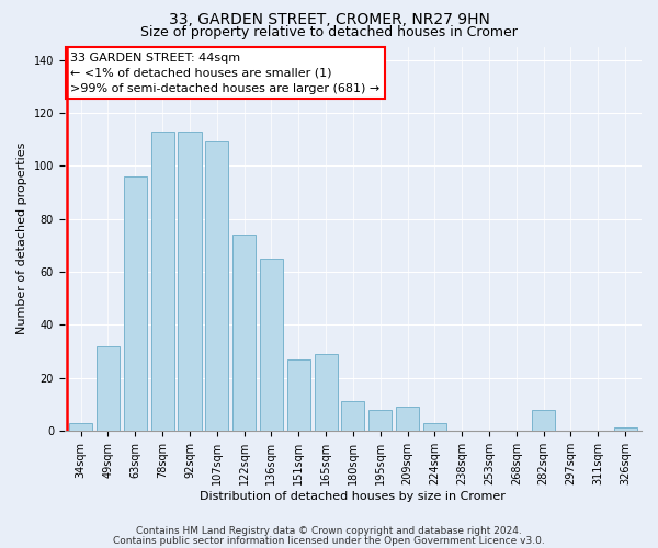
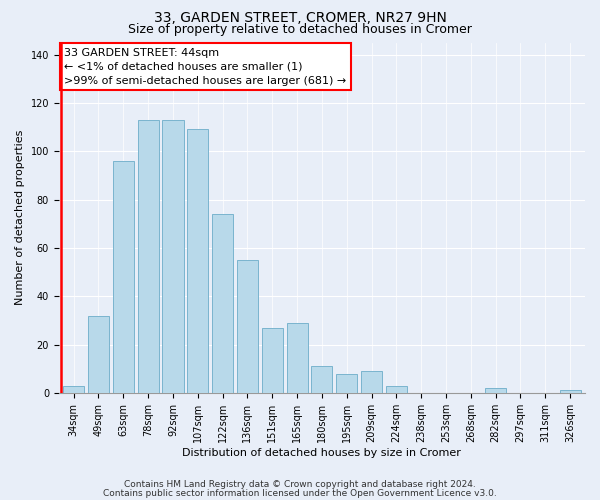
136sqm: 65 -> 55
282sqm: 8 -> 2
